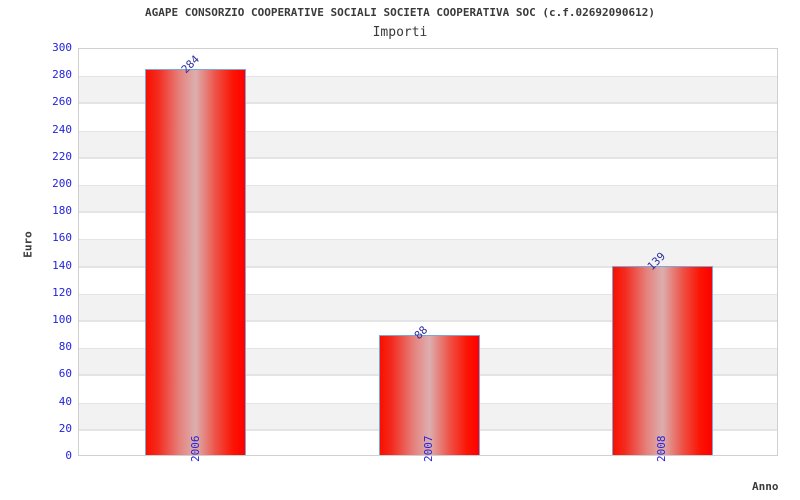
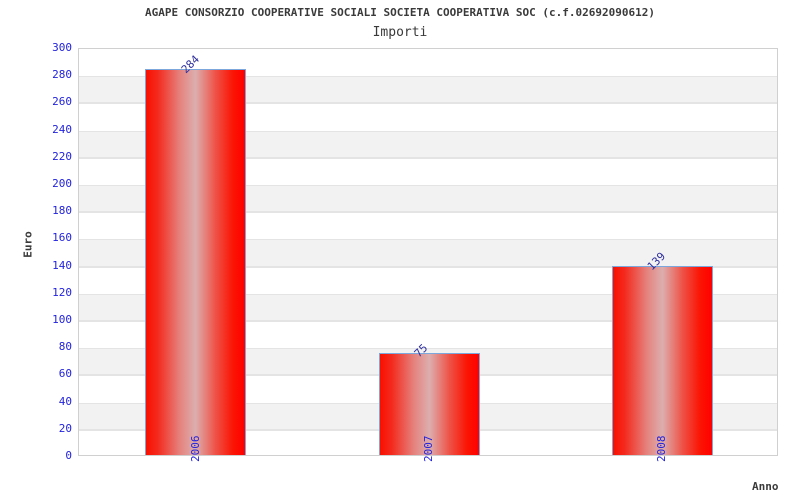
2007: 88 -> 75
